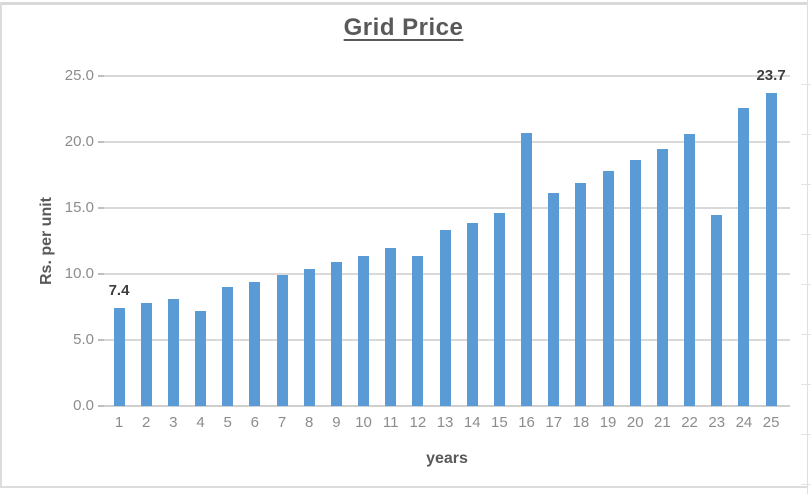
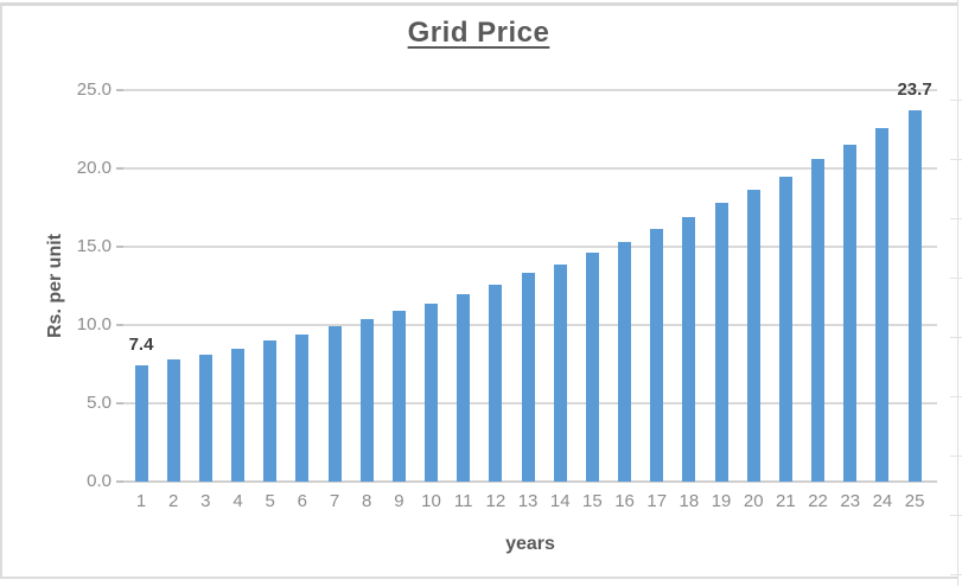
4: 7.2 -> 8.5
12: 11.4 -> 12.6
16: 20.7 -> 15.3
23: 14.5 -> 21.5
